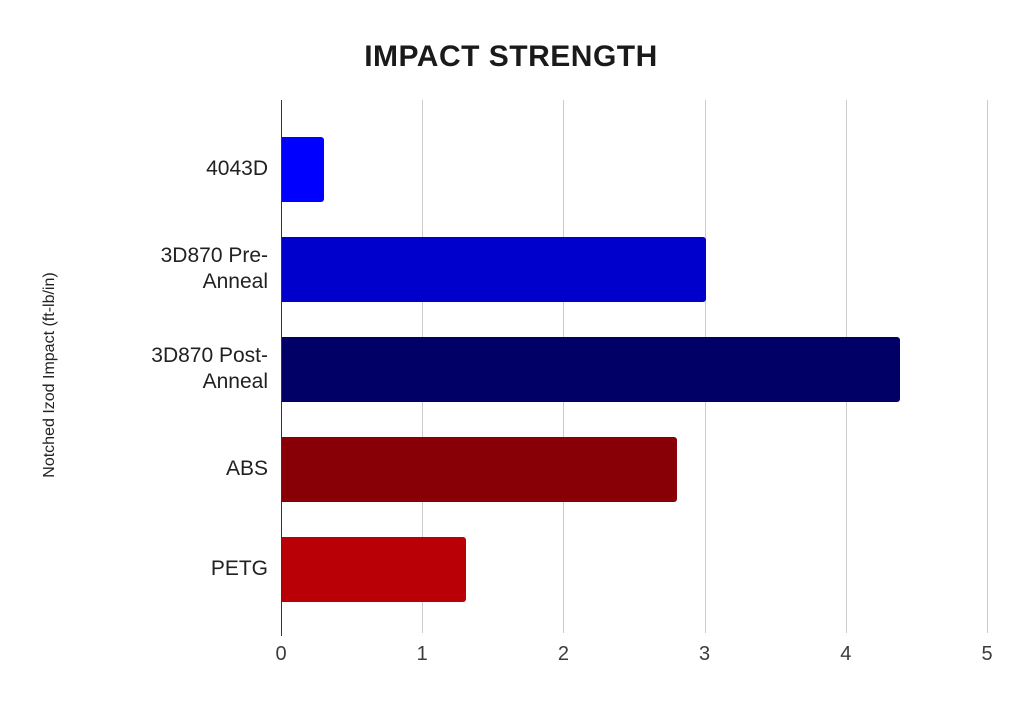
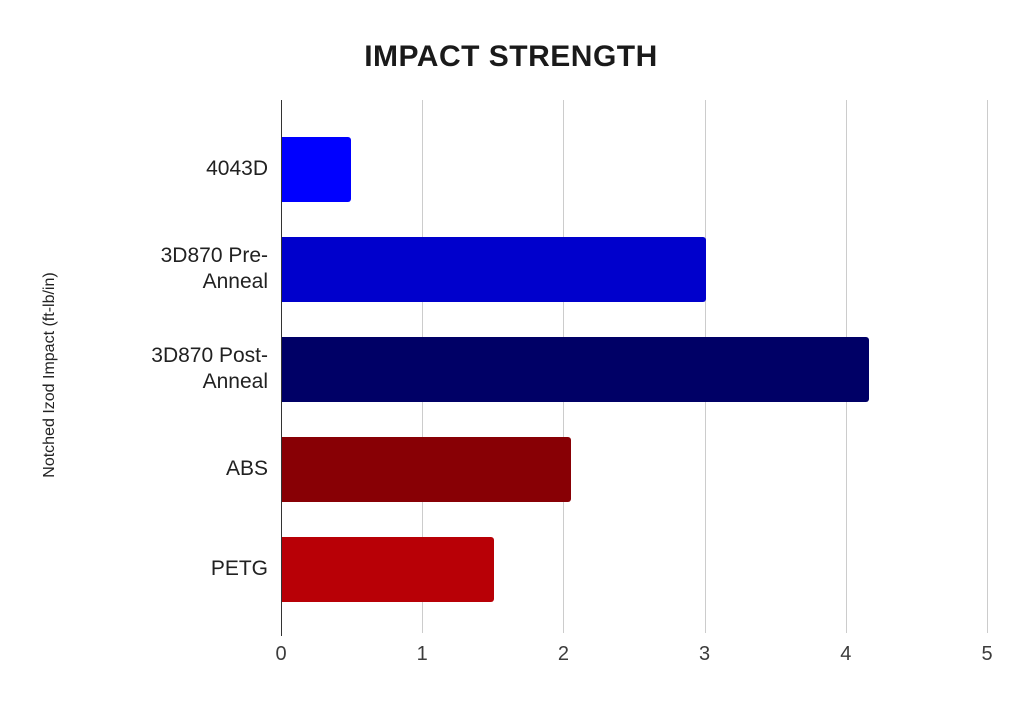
4043D: 0.30 -> 0.49
3D870 Post-Anneal: 4.38 -> 4.16
ABS: 2.80 -> 2.05
PETG: 1.30 -> 1.50
